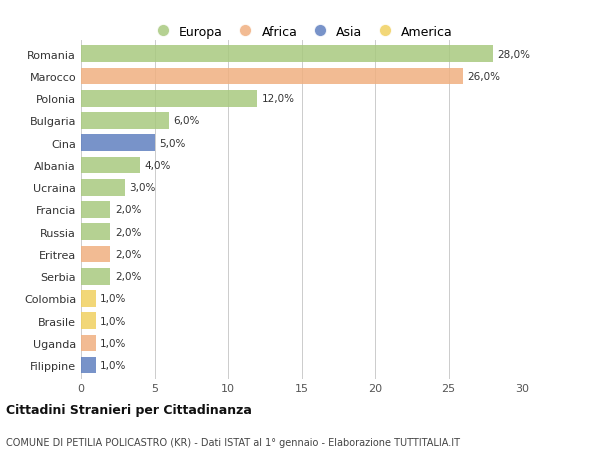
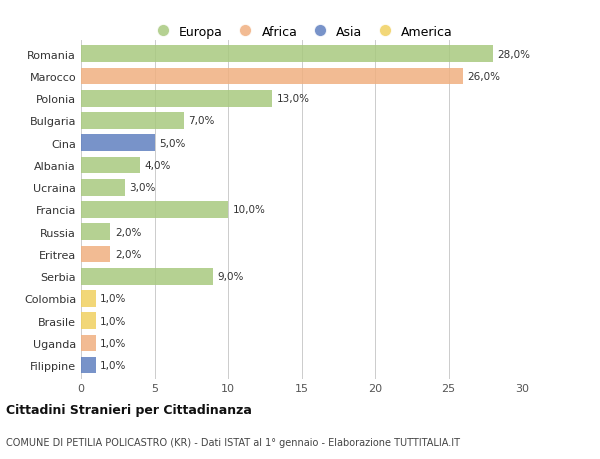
Polonia: 12,0% -> 13,0%
Bulgaria: 6,0% -> 7,0%
Francia: 2,0% -> 10,0%
Serbia: 2,0% -> 9,0%
